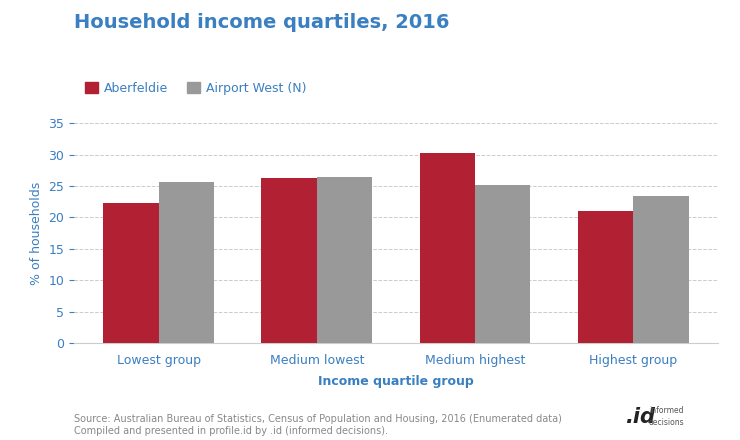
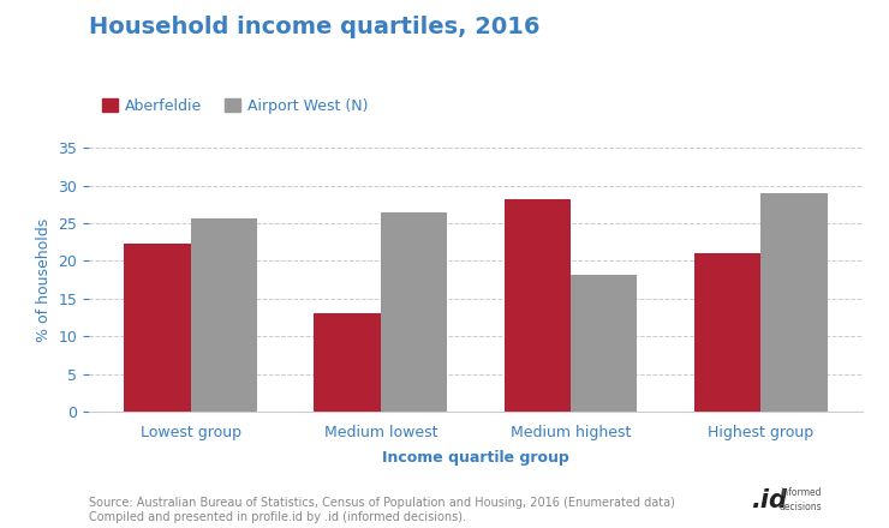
Aberfeldie/Medium lowest: 26.3 -> 13.0
Aberfeldie/Medium highest: 30.3 -> 28.2
Airport West (N)/Medium highest: 25.2 -> 18.2
Airport West (N)/Highest group: 23.4 -> 29.0
